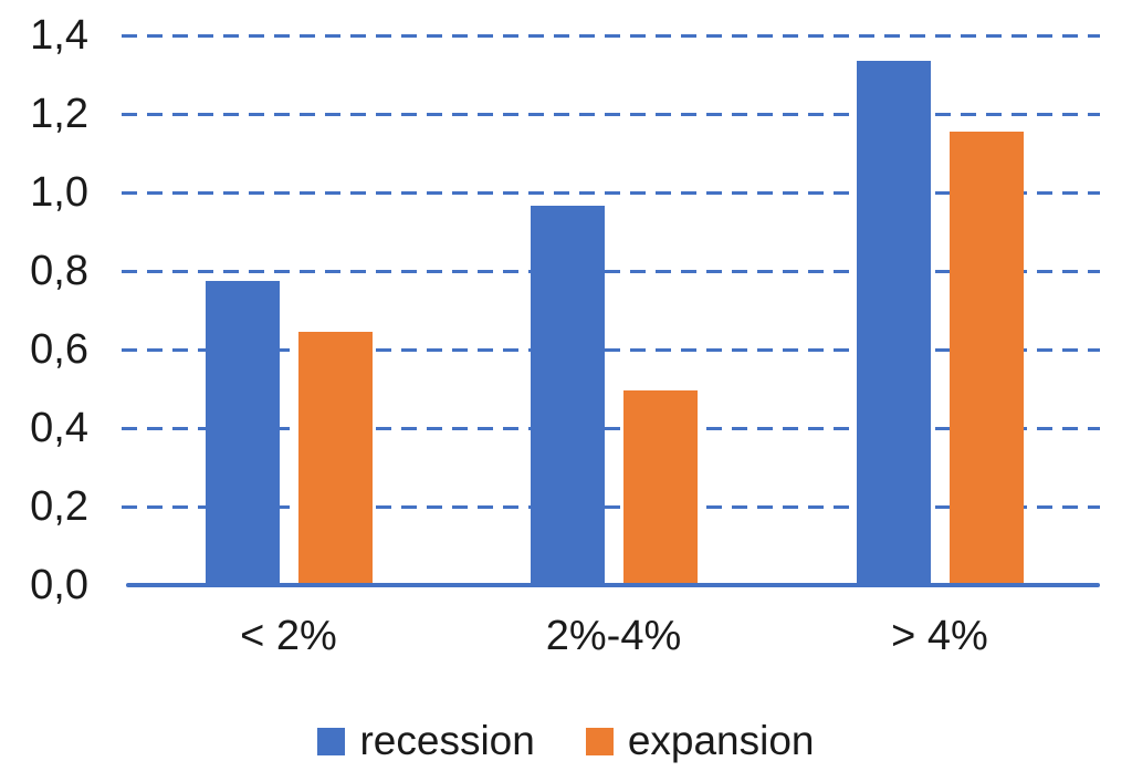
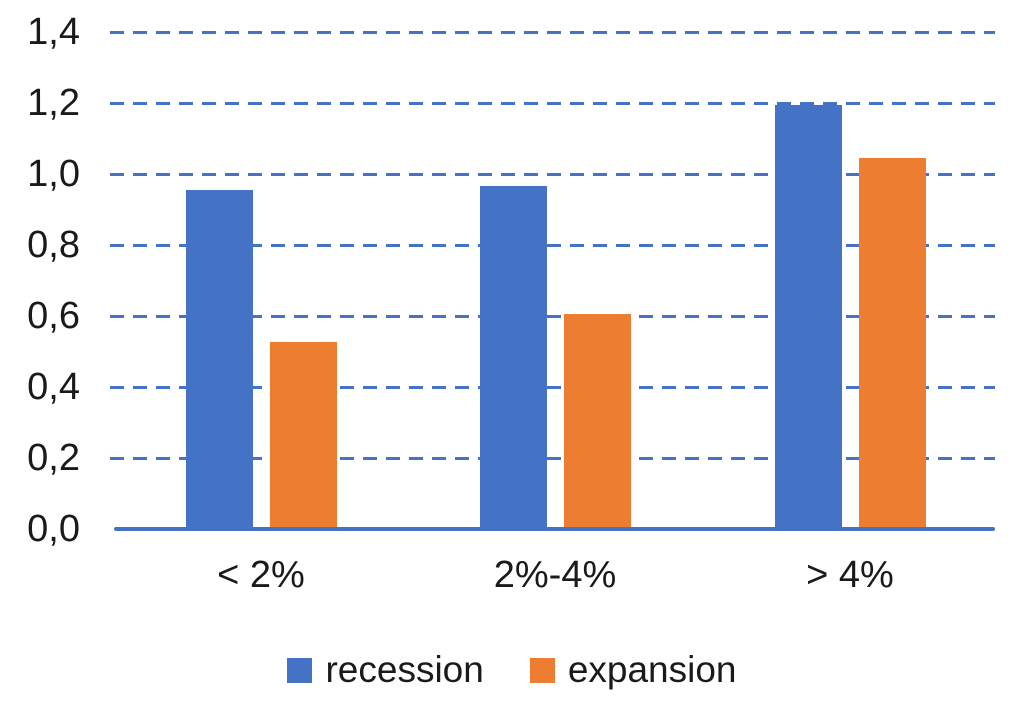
recession/< 2%: 0,77 -> 0,95
expansion/< 2%: 0,64 -> 0,52
expansion/2%-4%: 0,49 -> 0,60
recession/> 4%: 1,33 -> 1,19
expansion/> 4%: 1,15 -> 1,04
